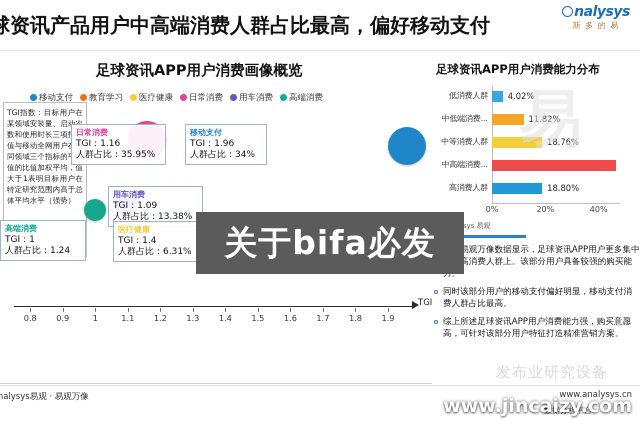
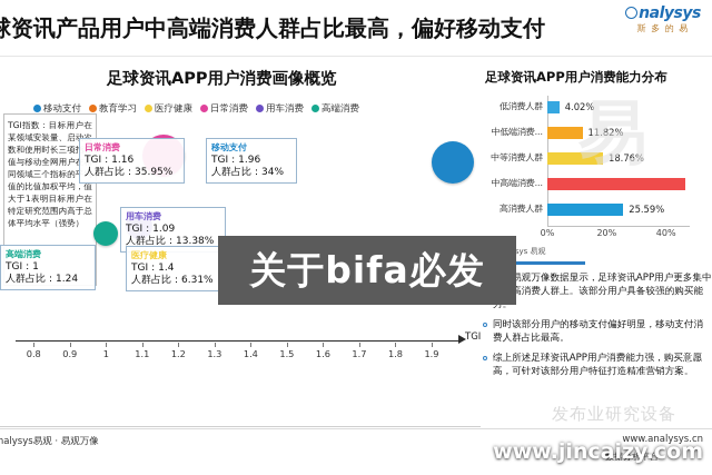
足球资讯APP用户消费能力分布/高消费人群: 18.80% -> 25.59%
